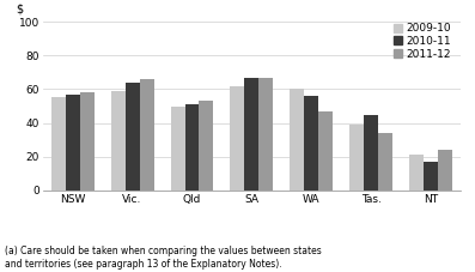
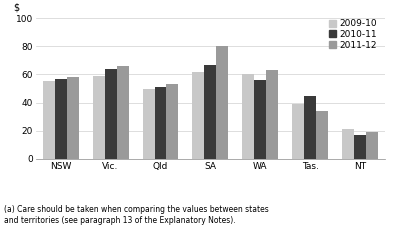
2011-12/SA: 67 -> 80
2011-12/WA: 47 -> 63
2011-12/NT: 24 -> 19
